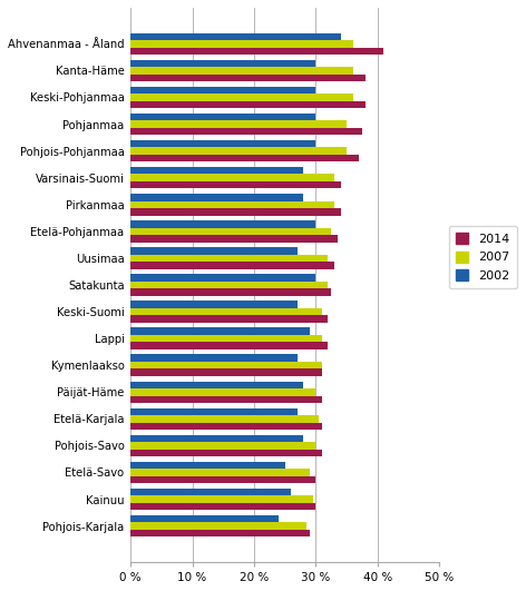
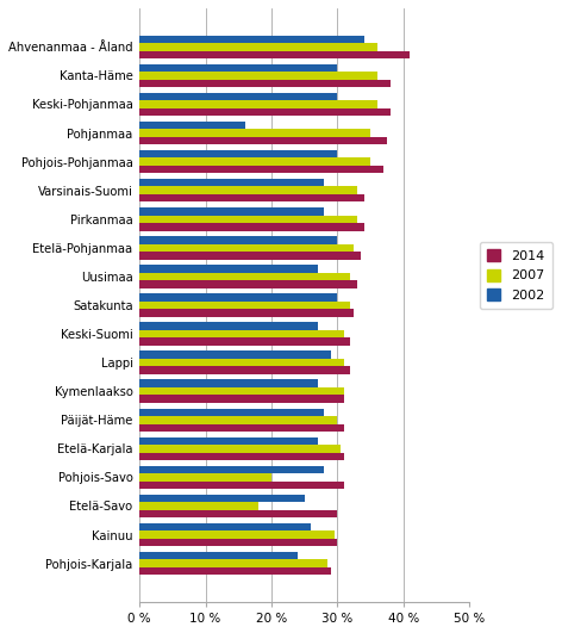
2002/Pohjanmaa: 30 % -> 16 %
2007/Pohjois-Savo: 30.0 % -> 20.0 %
2007/Etelä-Savo: 29.0 % -> 18.0 %
